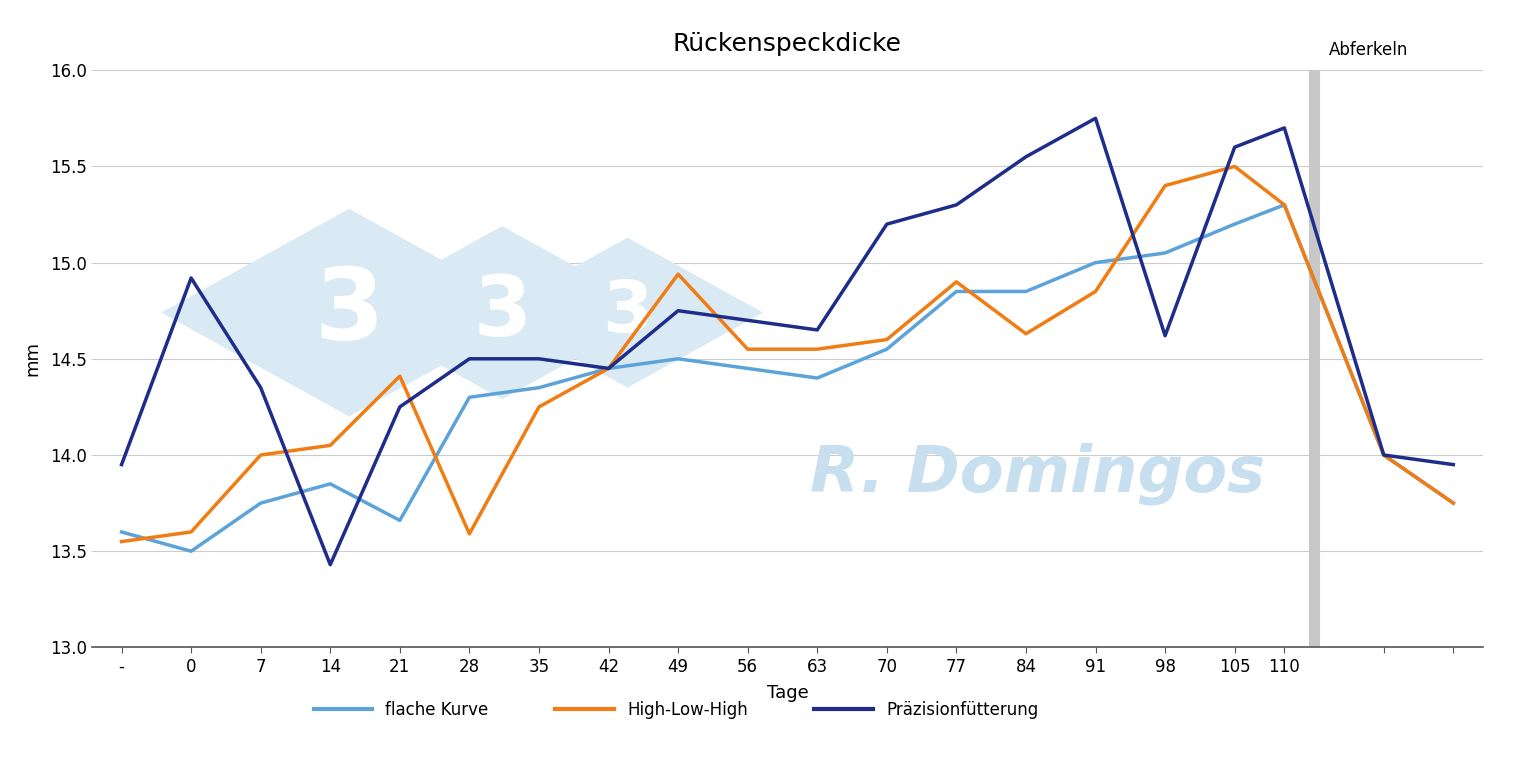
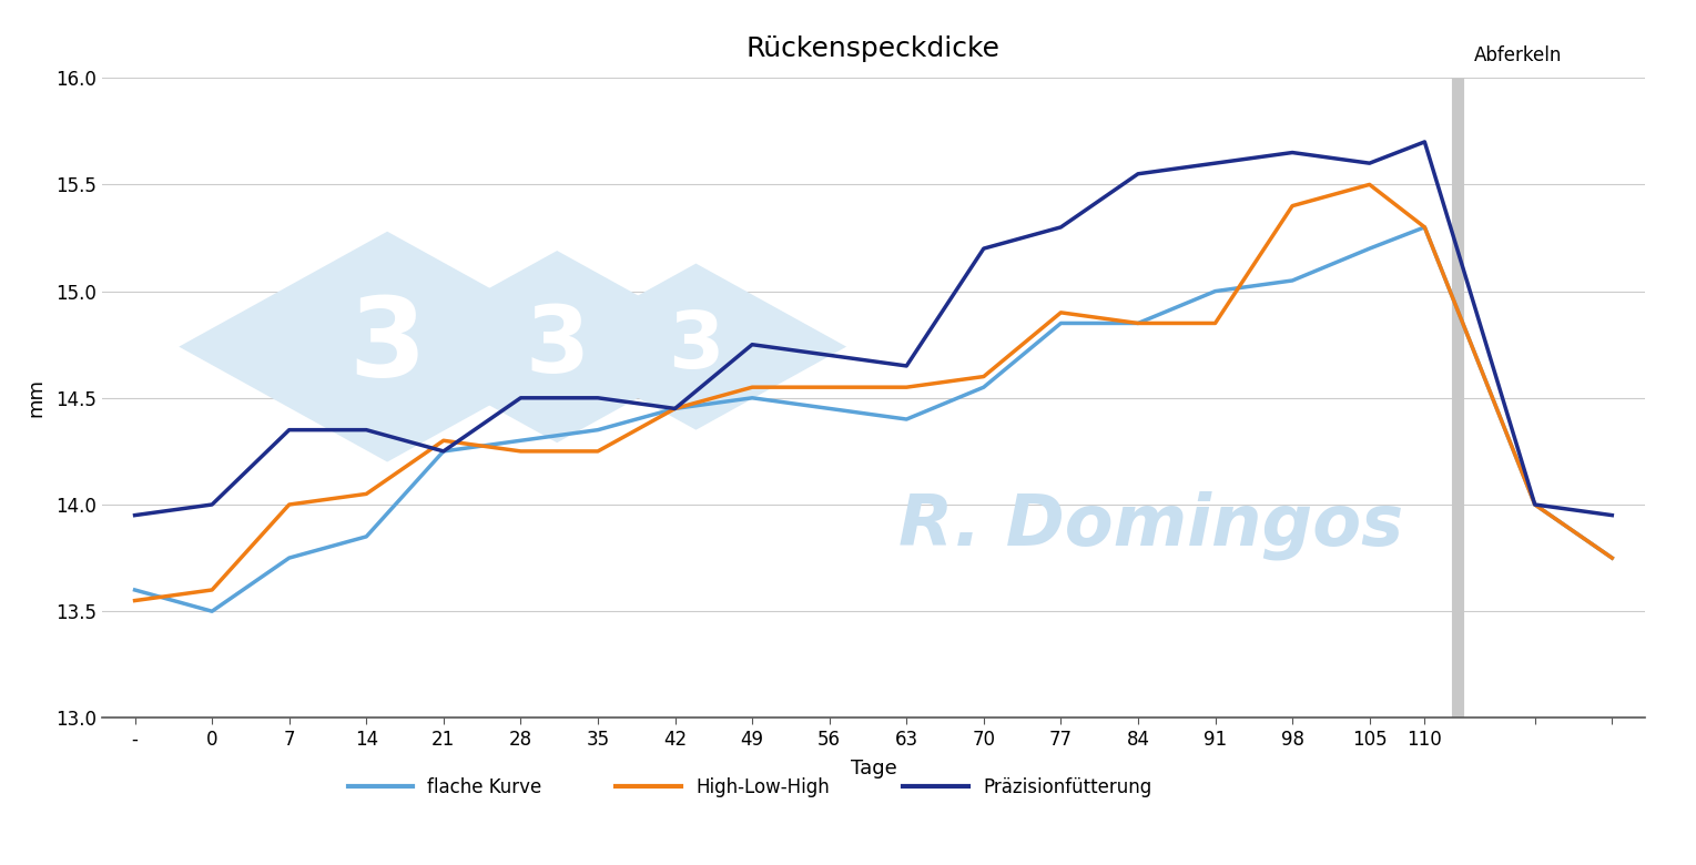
Präzisionfütterung/0: 14.92 -> 14.00
Präzisionfütterung/14: 13.43 -> 14.35
flache Kurve/21: 13.66 -> 14.25
High-Low-High/21: 14.41 -> 14.30
High-Low-High/28: 13.59 -> 14.25
High-Low-High/49: 14.94 -> 14.55
High-Low-High/84: 14.63 -> 14.85
Präzisionfütterung/91: 15.75 -> 15.60
Präzisionfütterung/98: 14.62 -> 15.65
